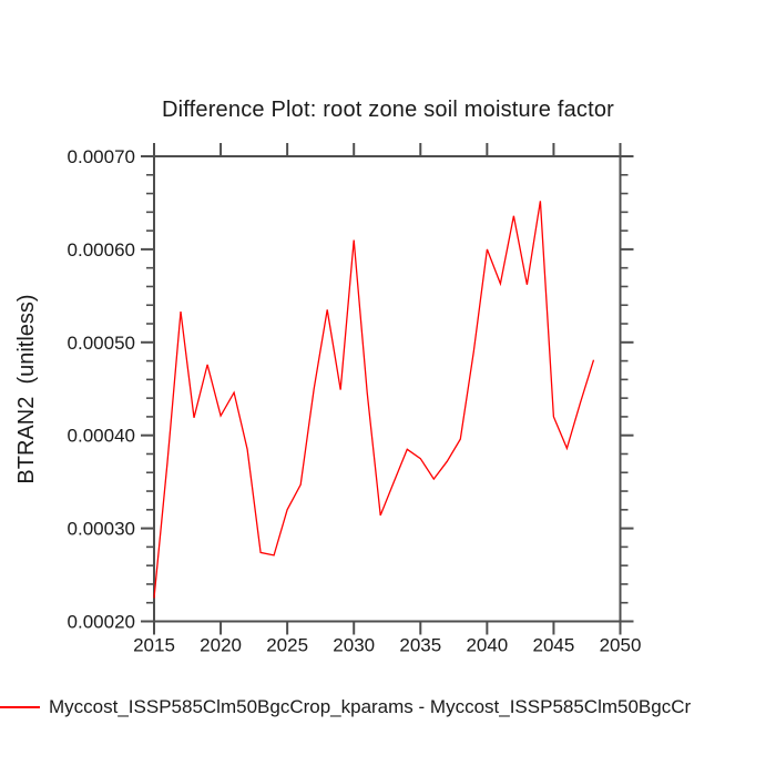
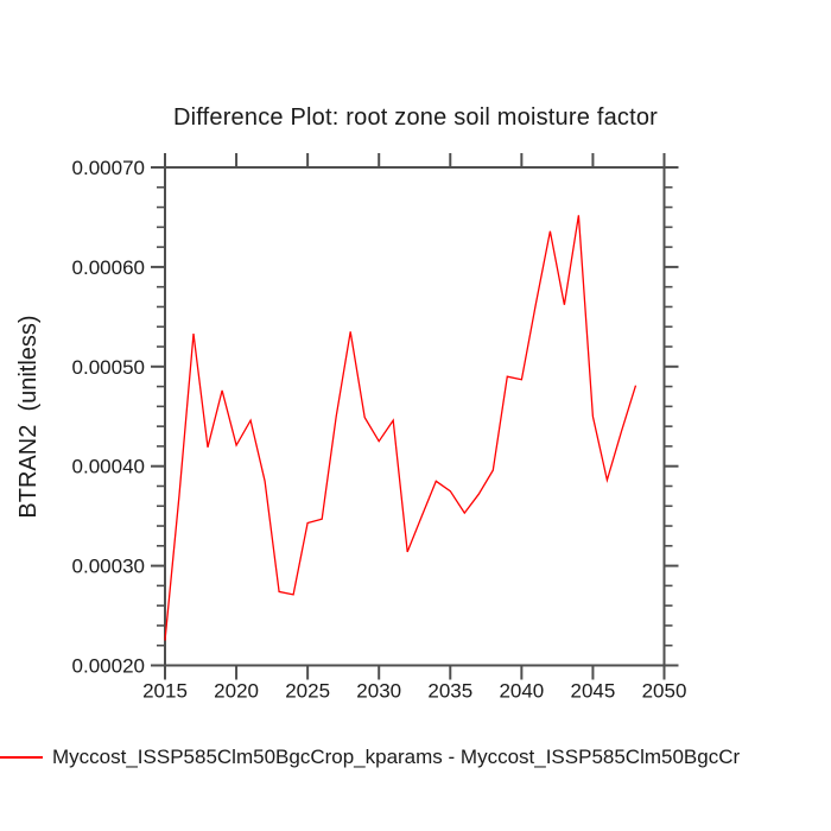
2025: 0.00032 -> 0.00034
2030: 0.00061 -> 0.00042
2040: 0.00060 -> 0.00049
2045: 0.00042 -> 0.00045
